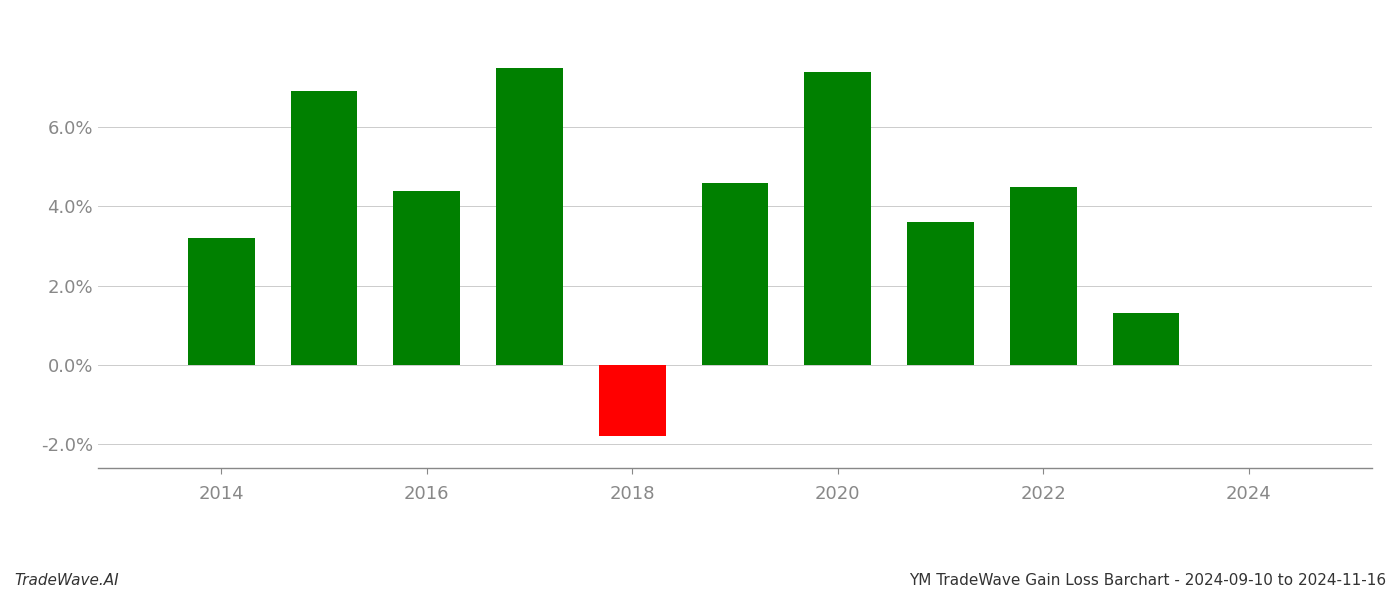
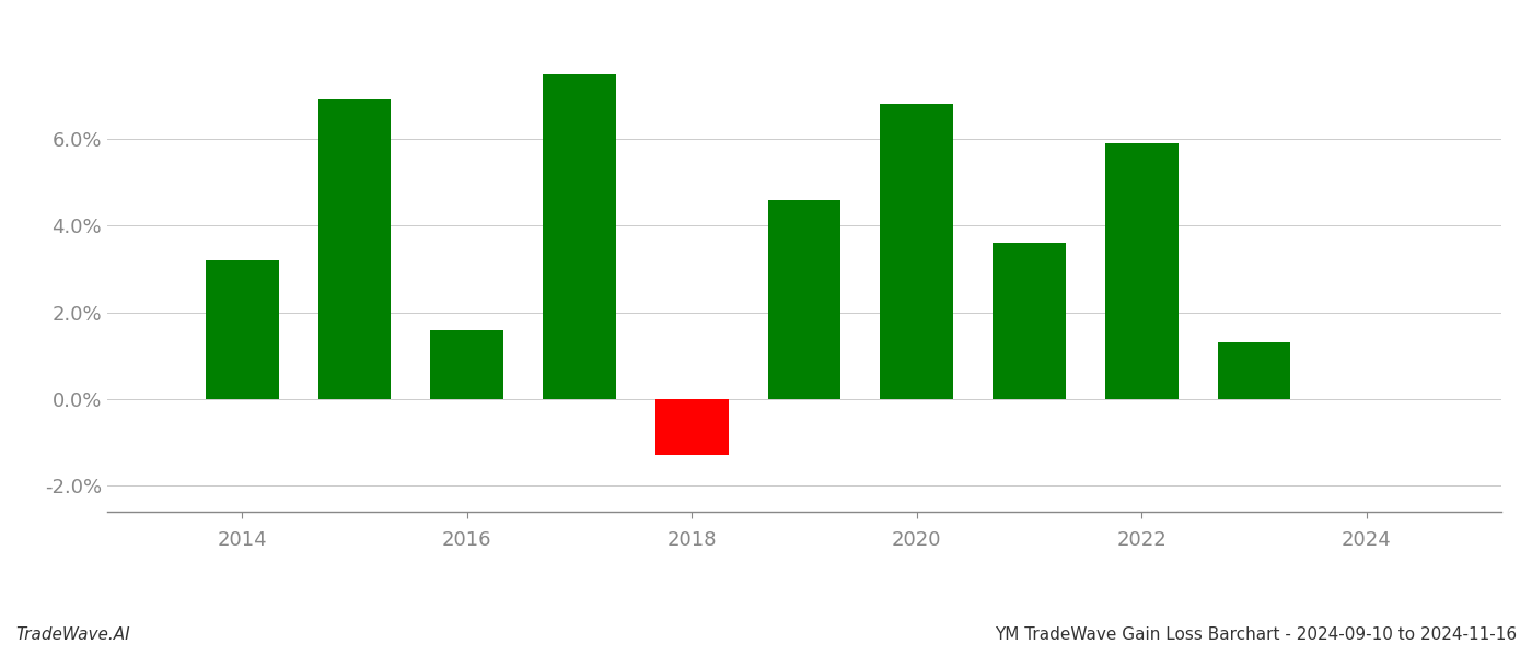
2016: 4.4% -> 1.6%
2018: -1.8% -> -1.3%
2020: 7.4% -> 6.8%
2022: 4.5% -> 5.9%
